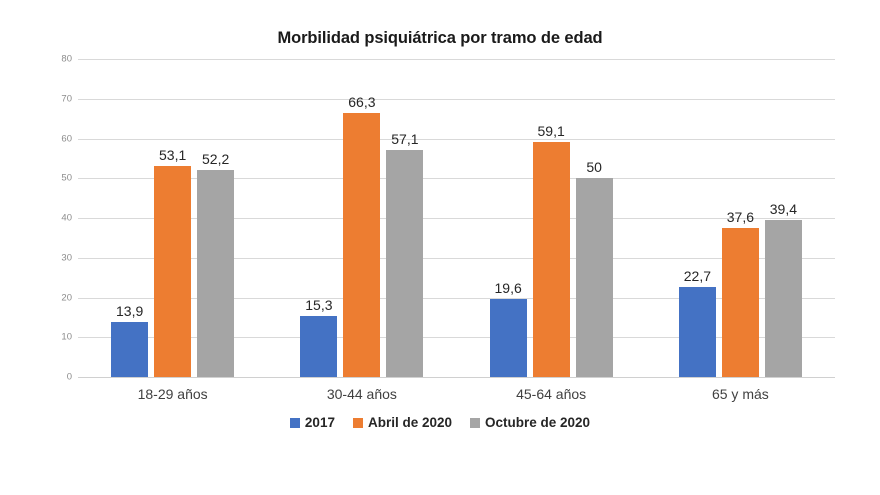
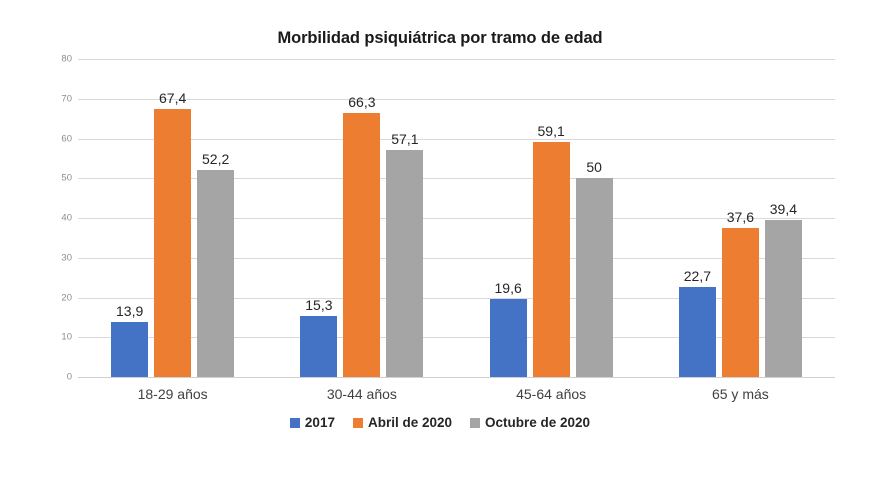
Abril de 2020/18-29 años: 53,1 -> 67,4
